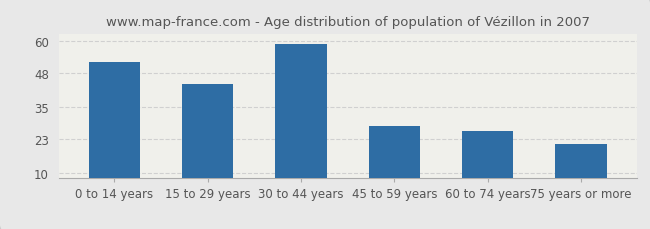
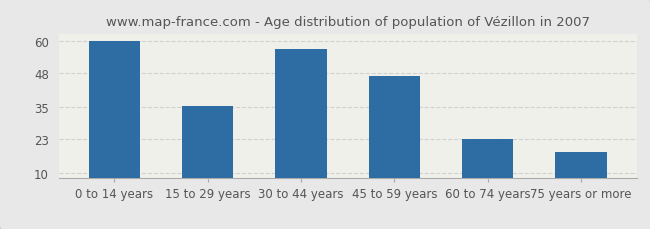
0 to 14 years: 52.0 -> 60.0
15 to 29 years: 44.0 -> 35.5
30 to 44 years: 59.0 -> 57.0
45 to 59 years: 28.0 -> 47.0
60 to 74 years: 26.0 -> 23.0
75 years or more: 21.0 -> 18.0
